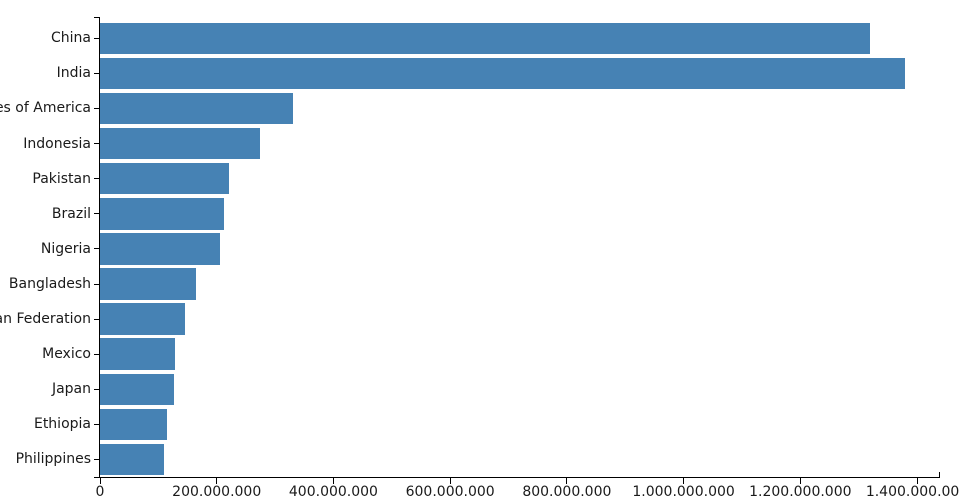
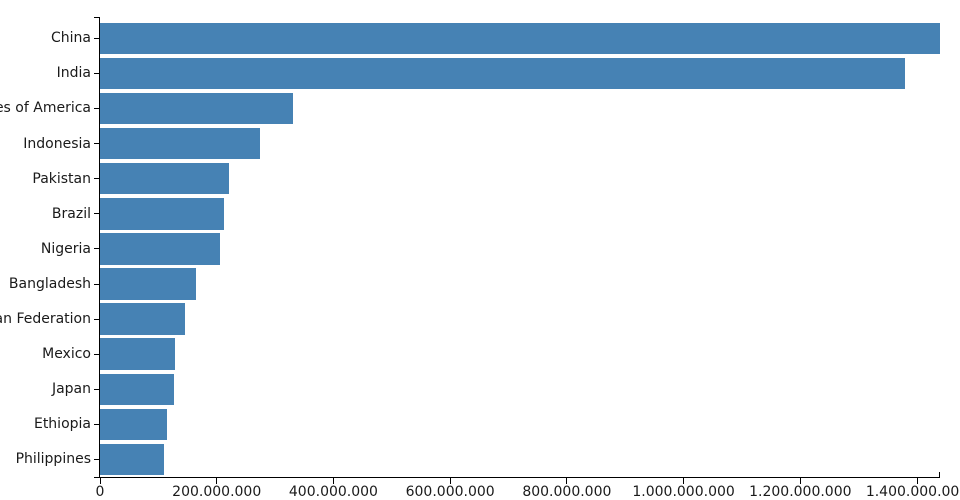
China: 1320000000 -> 1440000000
